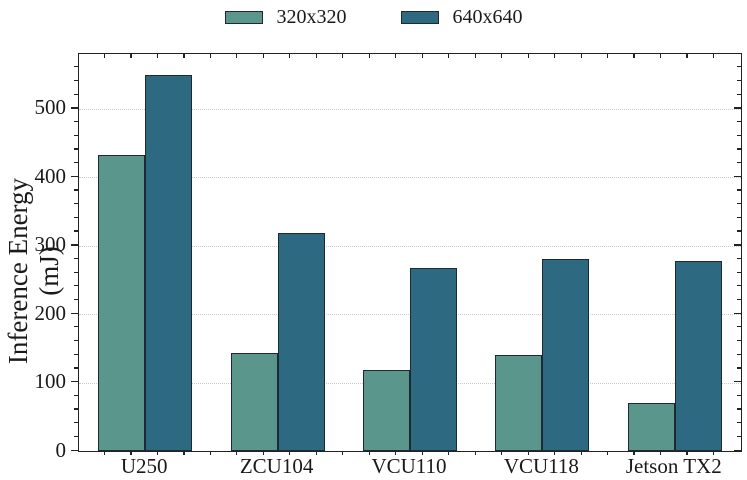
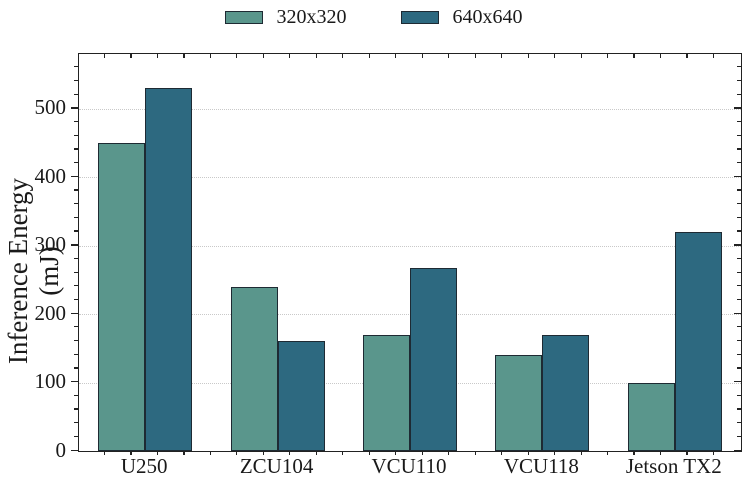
320x320/U250: 430 -> 450
640x640/U250: 550 -> 530
320x320/ZCU104: 140 -> 240
640x640/ZCU104: 320 -> 160
320x320/VCU110: 120 -> 170
640x640/VCU118: 280 -> 170
320x320/Jetson TX2: 70 -> 100
640x640/Jetson TX2: 280 -> 320
